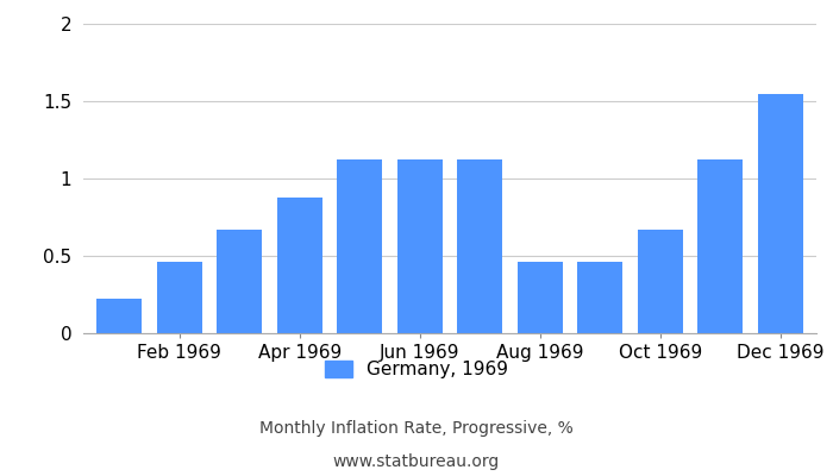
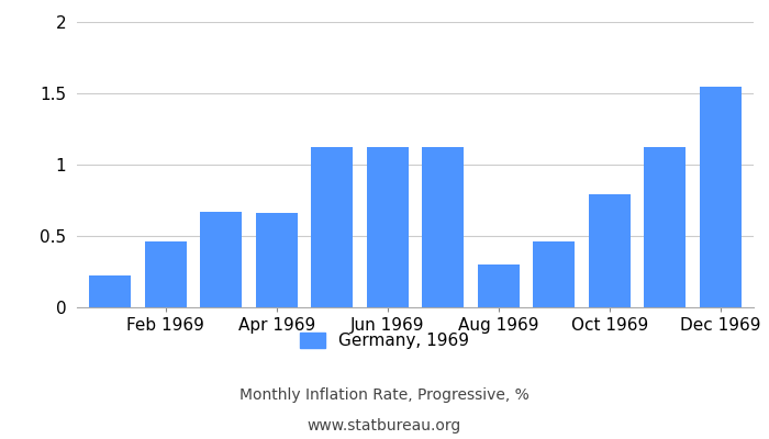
Apr 1969: 0.88 -> 0.66
Aug 1969: 0.46 -> 0.30
Oct 1969: 0.67 -> 0.79
